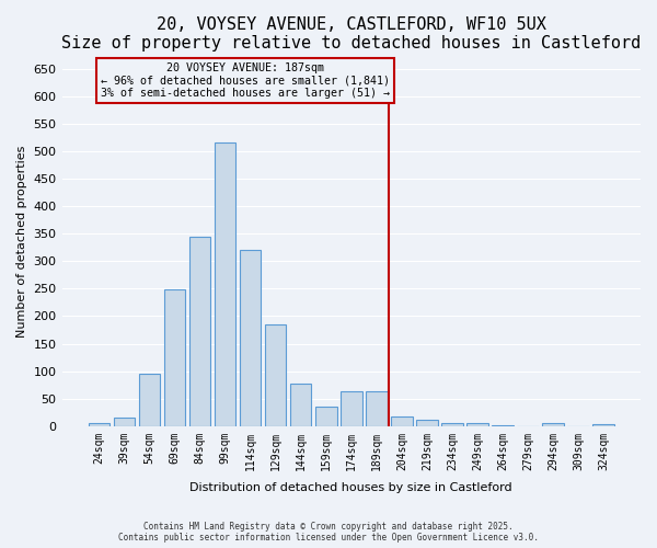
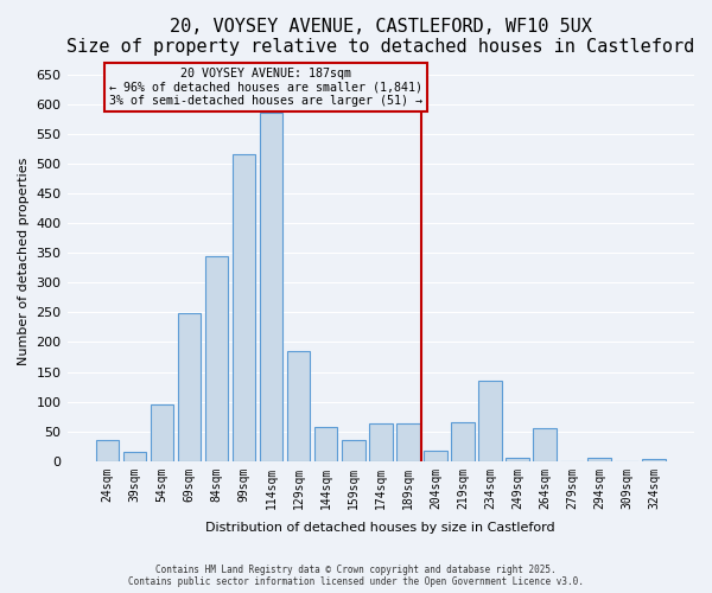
24sqm: 5 -> 36
114sqm: 320 -> 586
144sqm: 78 -> 58
219sqm: 12 -> 66
234sqm: 6 -> 136
264sqm: 2 -> 56
